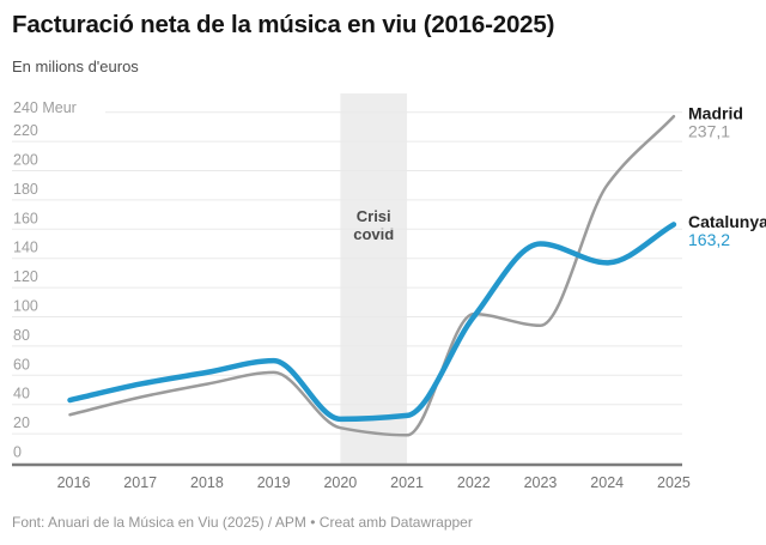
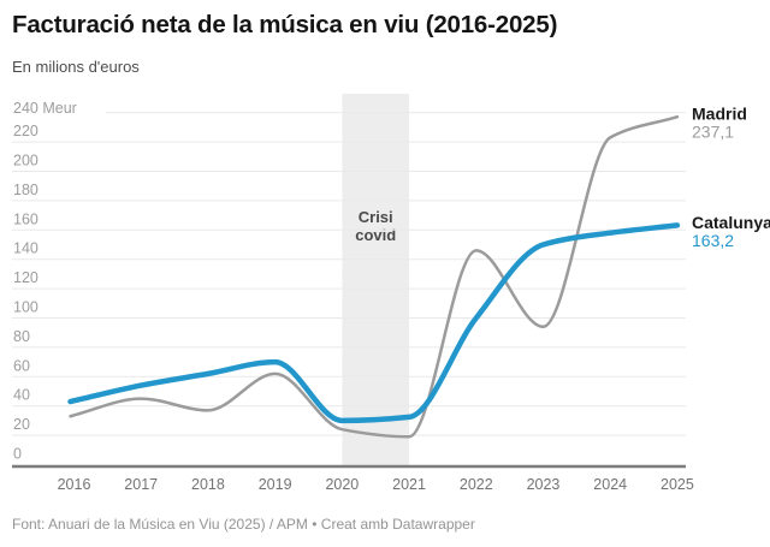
Madrid/2018: 54 -> 37
Madrid/2022: 102 -> 146
Madrid/2024: 190 -> 223
Catalunya/2024: 137 -> 158
